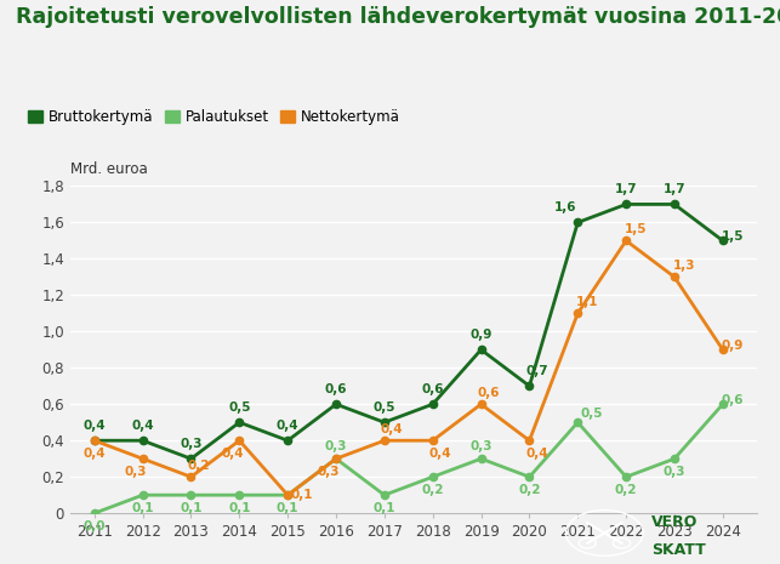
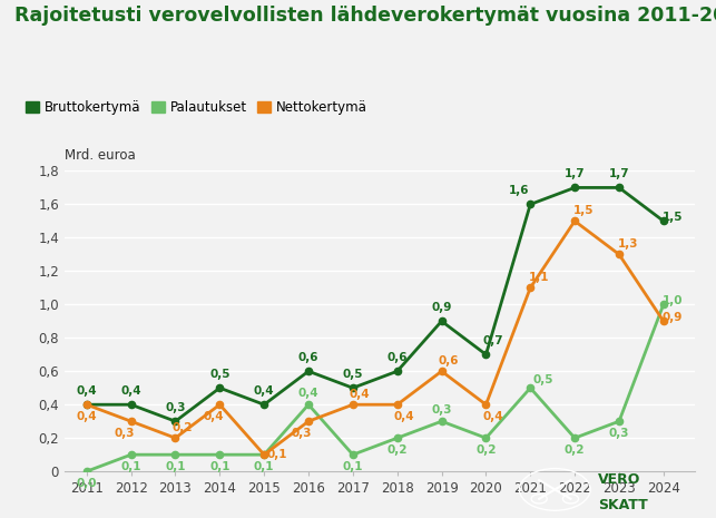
Palautukset/2016: 0,3 -> 0,4
Palautukset/2024: 0,6 -> 1,0
